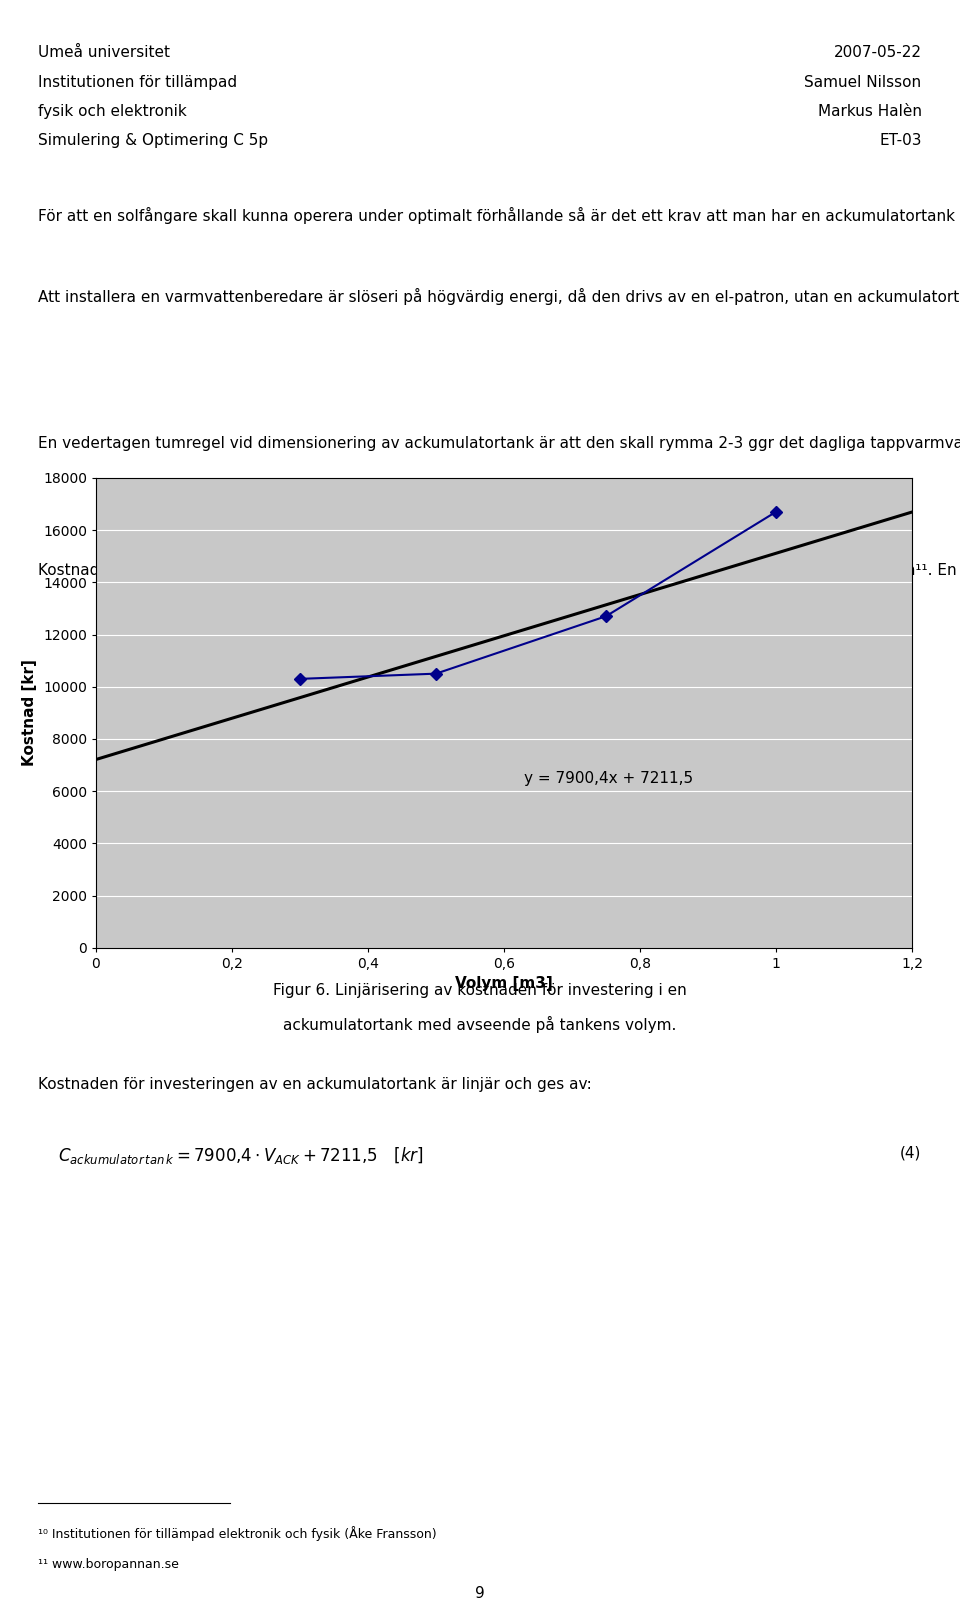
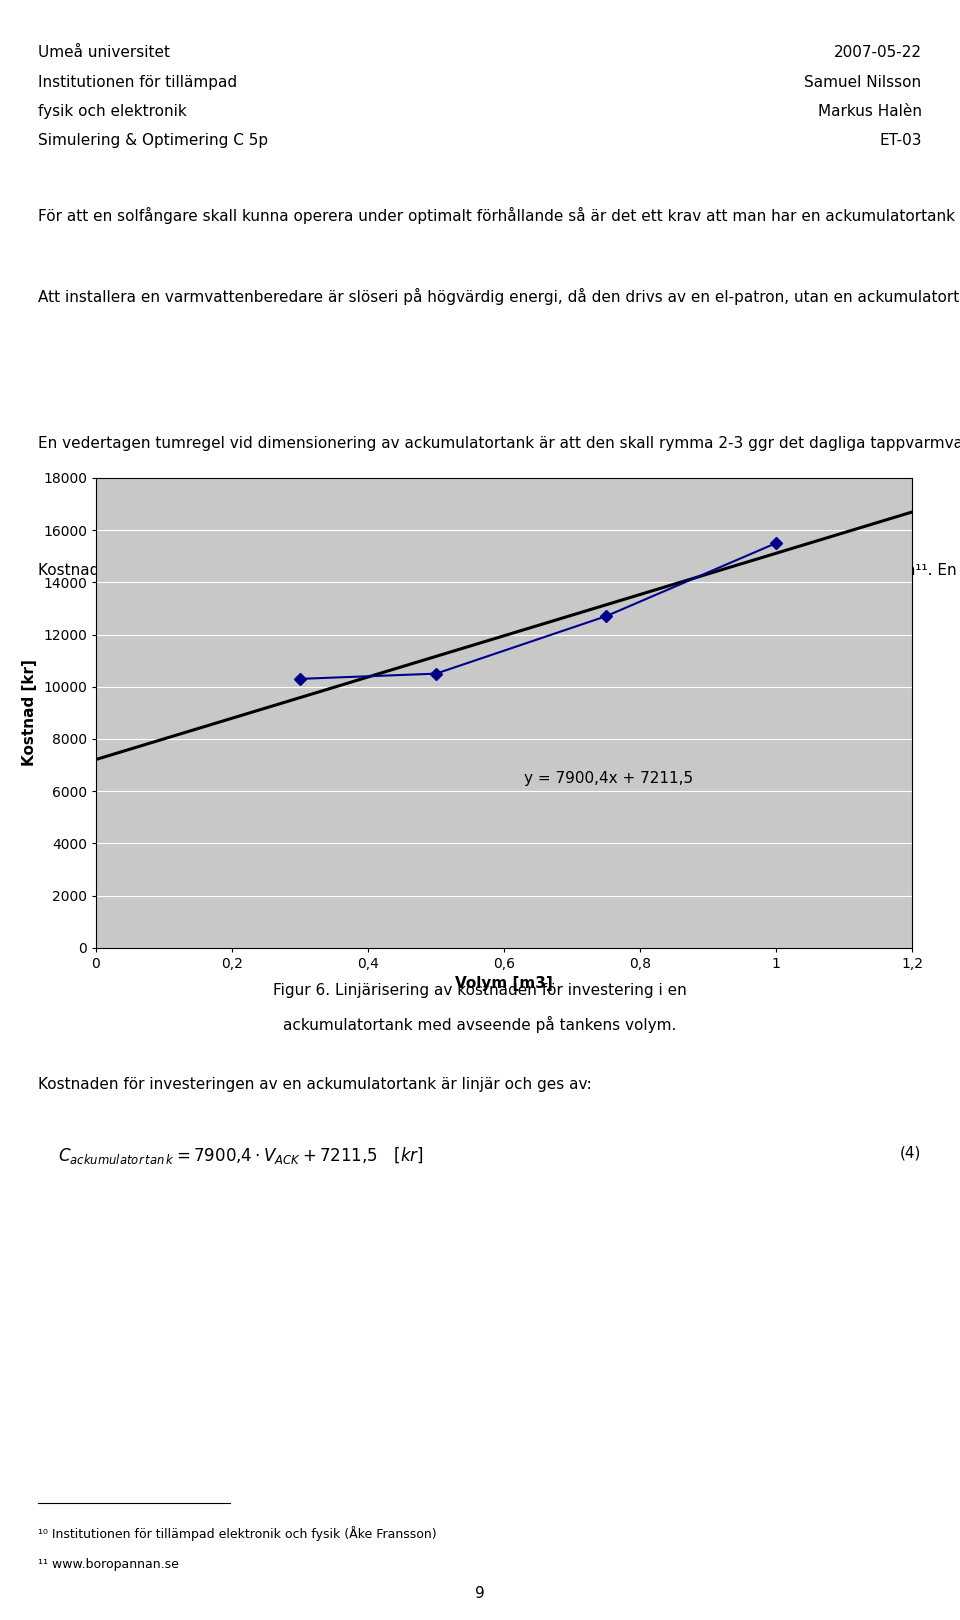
1: 16700 -> 15500
